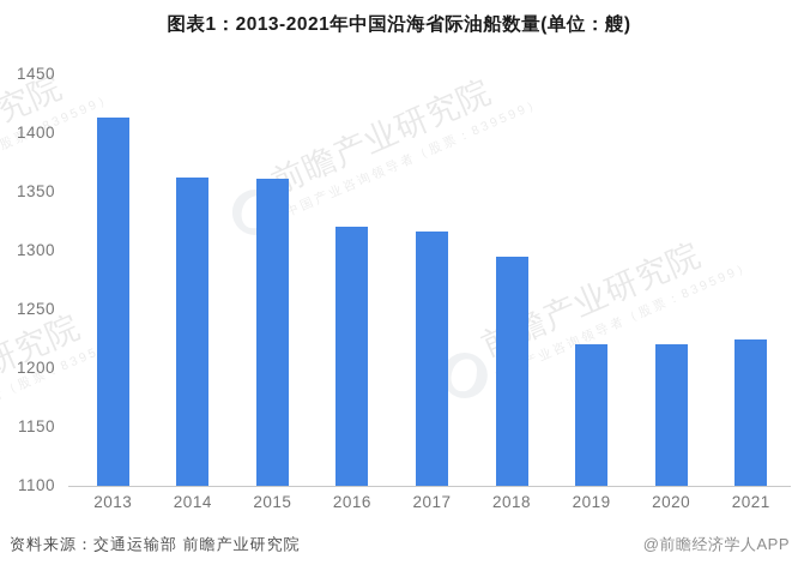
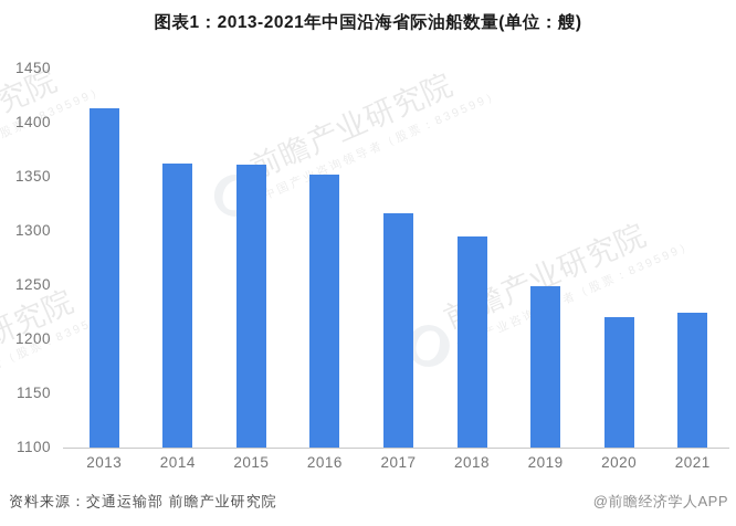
2016: 1320 -> 1350
2019: 1220 -> 1250
